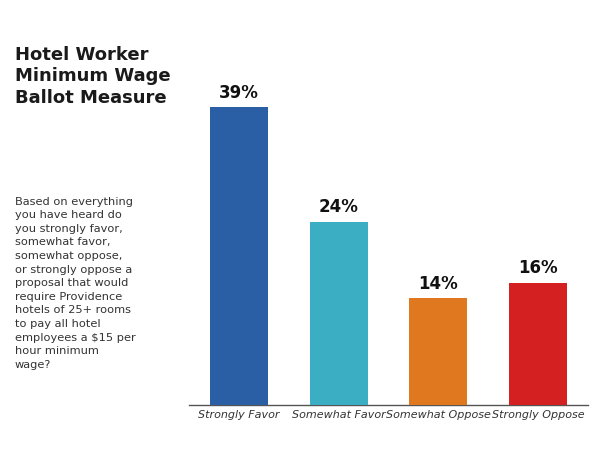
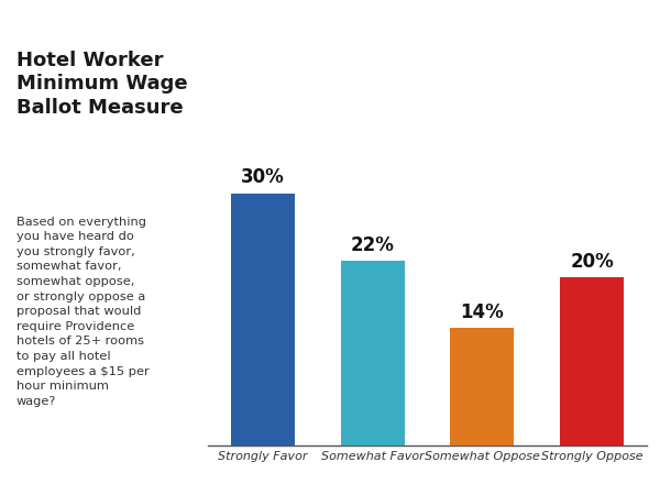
Strongly Favor: 39% -> 30%
Somewhat Favor: 24% -> 22%
Strongly Oppose: 16% -> 20%
